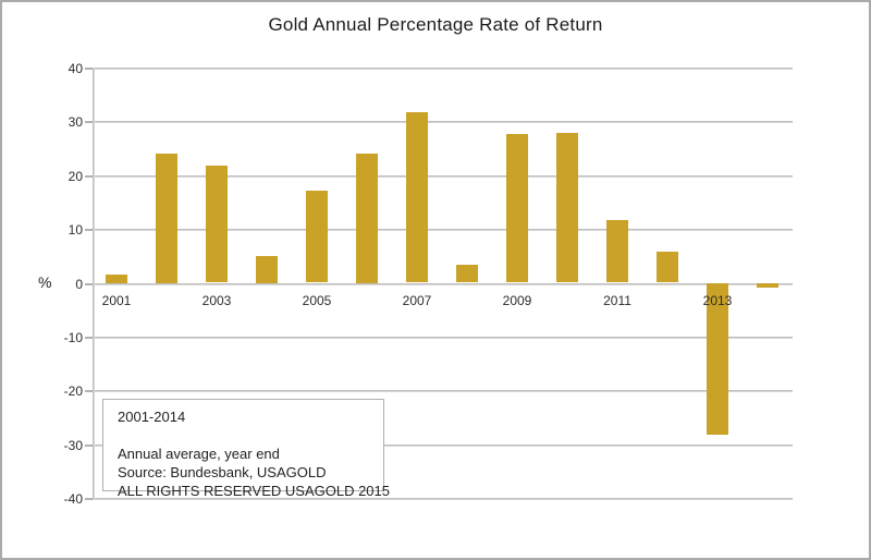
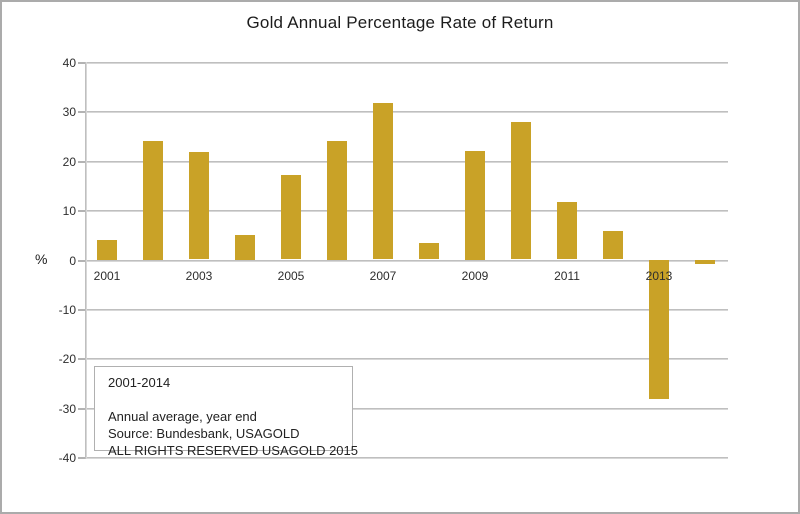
2001: 2 -> 4
2009: 28 -> 22
